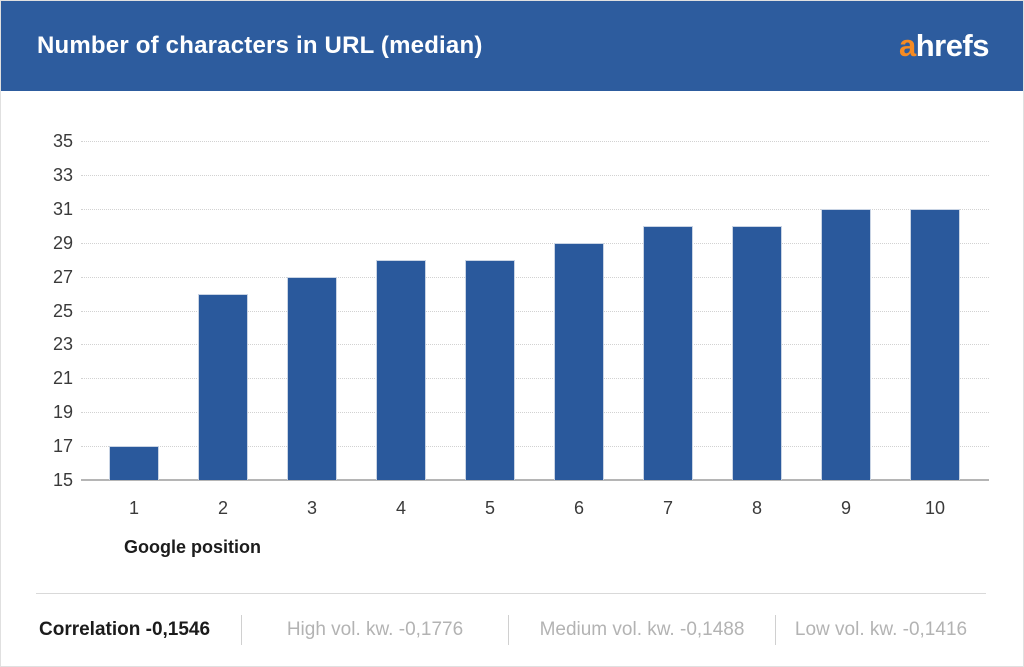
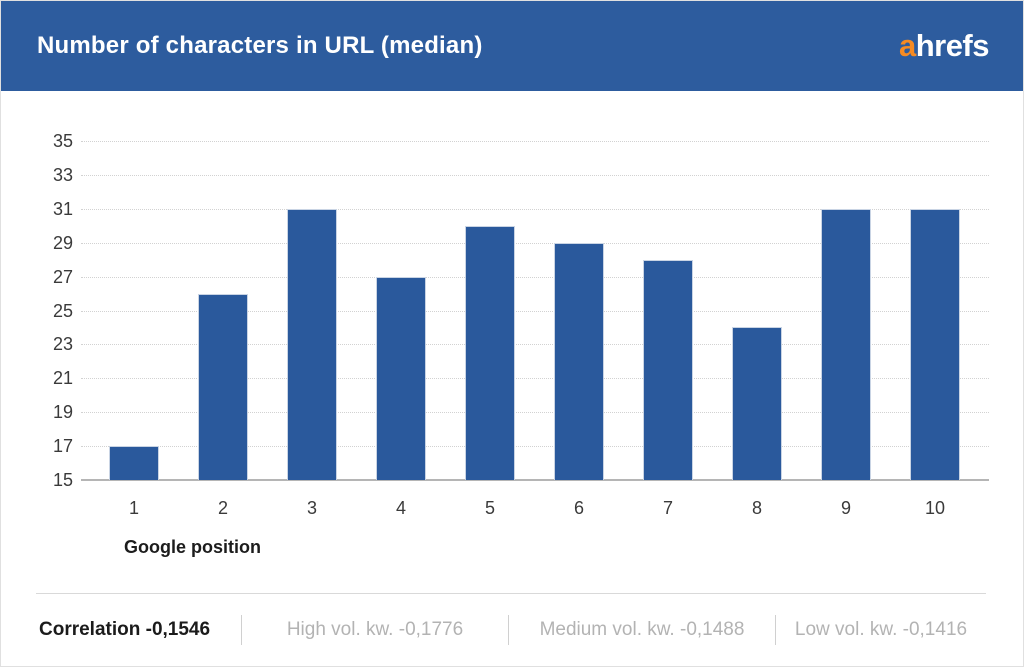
3: 27 -> 31
4: 28 -> 27
5: 28 -> 30
7: 30 -> 28
8: 30 -> 24
